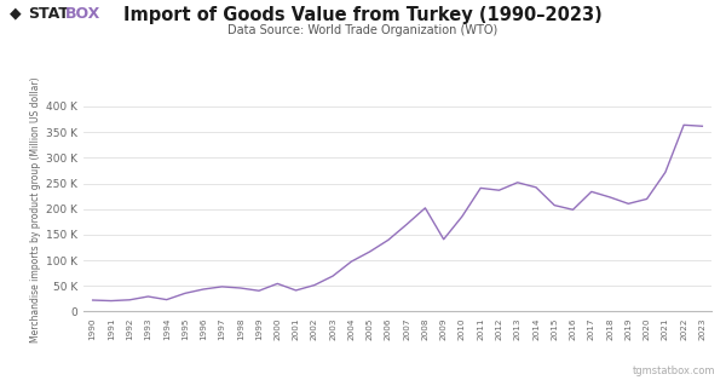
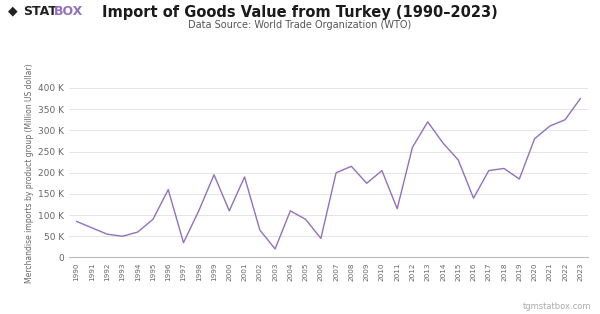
1990: 22 K -> 85 K
1991: 21 K -> 70 K
1992: 23 K -> 55 K
1993: 29 K -> 50 K
1994: 23 K -> 60 K
1995: 36 K -> 90 K
1996: 44 K -> 160 K
1997: 49 K -> 35 K
1998: 46 K -> 110 K
1999: 41 K -> 195 K
2000: 55 K -> 110 K
2001: 41 K -> 190 K
2002: 52 K -> 65 K
2003: 69 K -> 20 K
2004: 98 K -> 110 K
2005: 117 K -> 90 K
2006: 140 K -> 45 K
2007: 170 K -> 200 K
2008: 202 K -> 215 K
2009: 141 K -> 175 K
2010: 186 K -> 205 K
2011: 241 K -> 115 K
2012: 237 K -> 260 K
2013: 252 K -> 320 K
2014: 242 K -> 270 K
2015: 207 K -> 230 K
2016: 199 K -> 140 K
2017: 234 K -> 205 K
2018: 223 K -> 210 K
2019: 210 K -> 185 K
2020: 220 K -> 280 K
2021: 271 K -> 310 K
2022: 364 K -> 325 K
2023: 362 K -> 375 K
